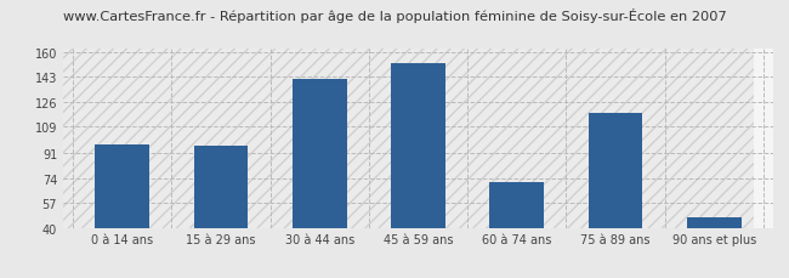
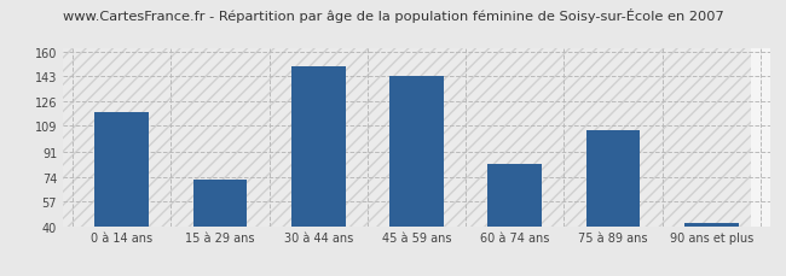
0 à 14 ans: 97 -> 118
15 à 29 ans: 96 -> 72
30 à 44 ans: 142 -> 150
45 à 59 ans: 152 -> 143
60 à 74 ans: 71 -> 83
75 à 89 ans: 118 -> 106
90 ans et plus: 47 -> 42
